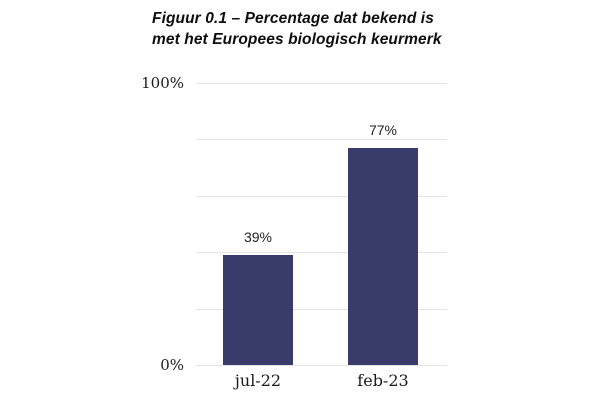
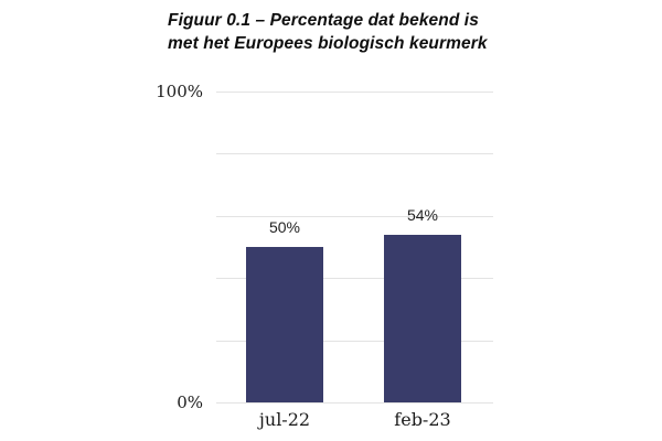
jul-22: 39% -> 50%
feb-23: 77% -> 54%
